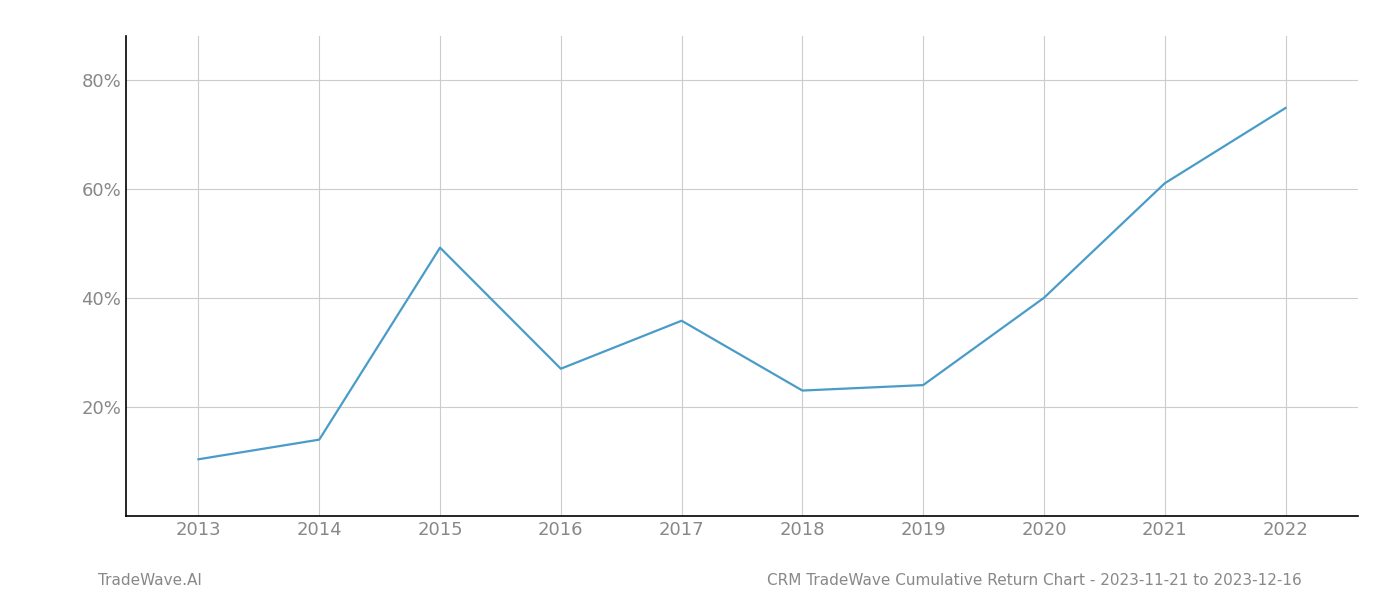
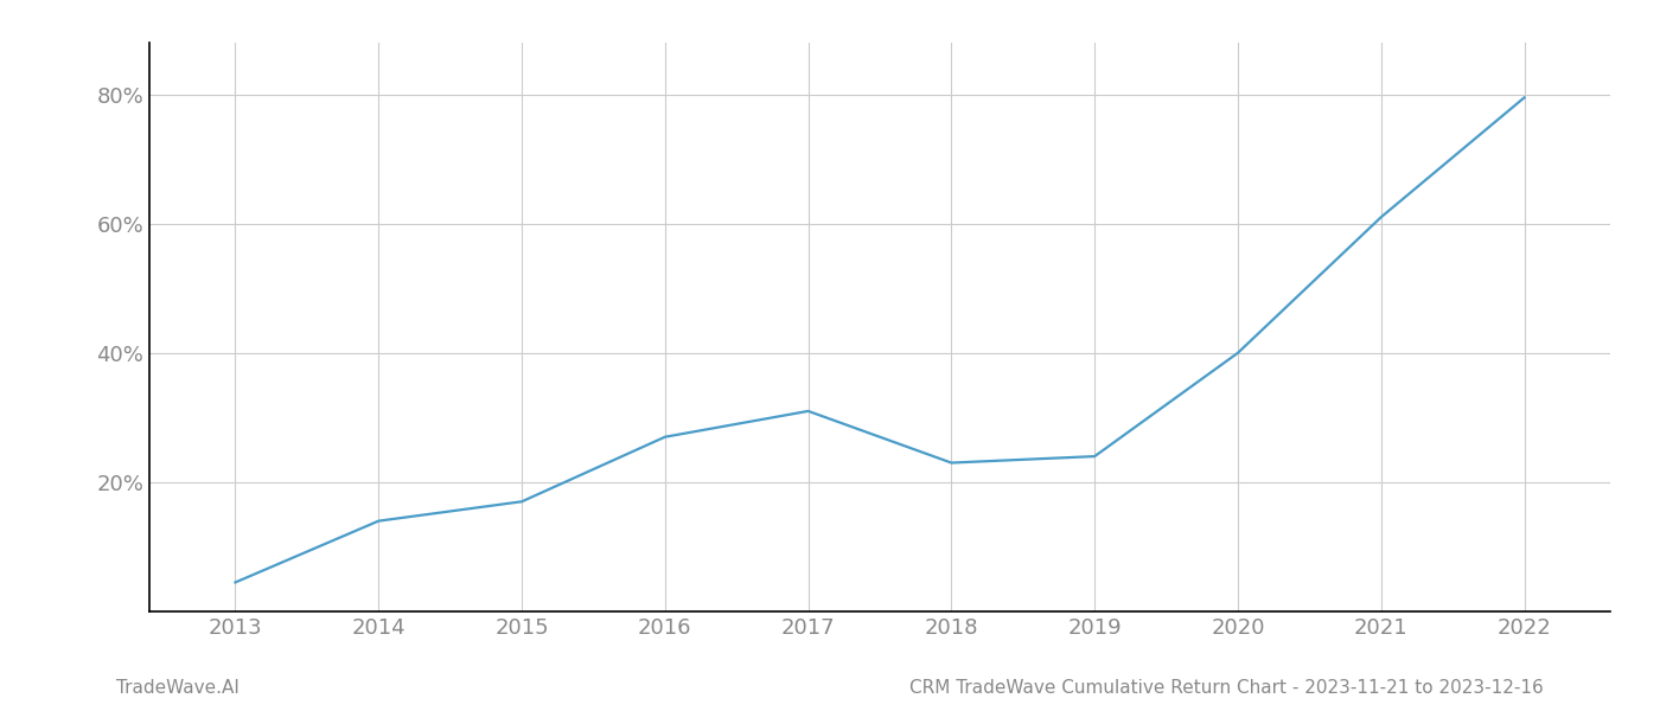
2013: 10.4% -> 4.5%
2015: 49.2% -> 17.0%
2017: 35.8% -> 31.0%
2022: 74.8% -> 79.5%
